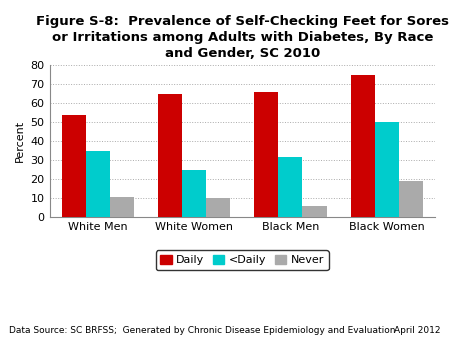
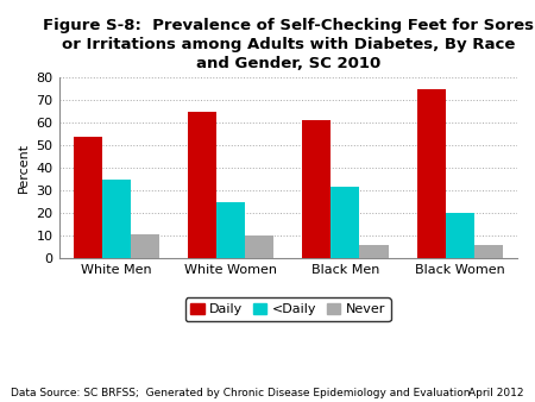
Daily/Black Men: 66 -> 61
<Daily/Black Women: 50 -> 20
Never/Black Women: 19 -> 6
